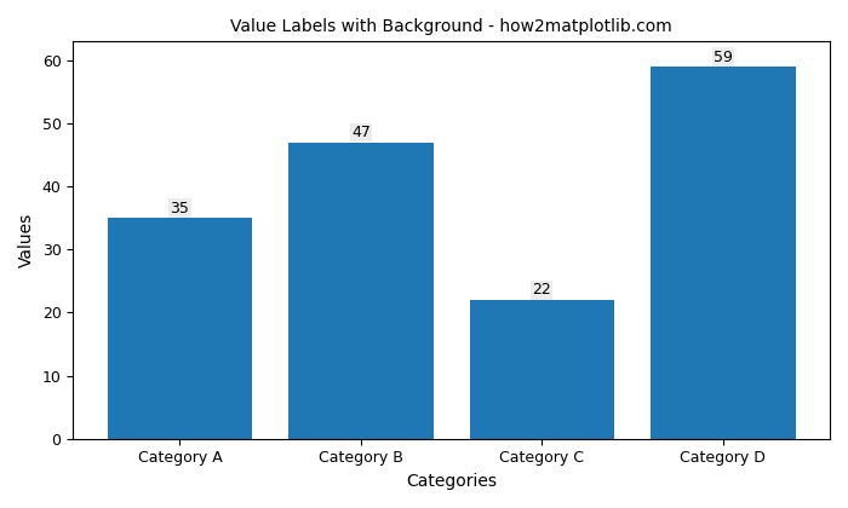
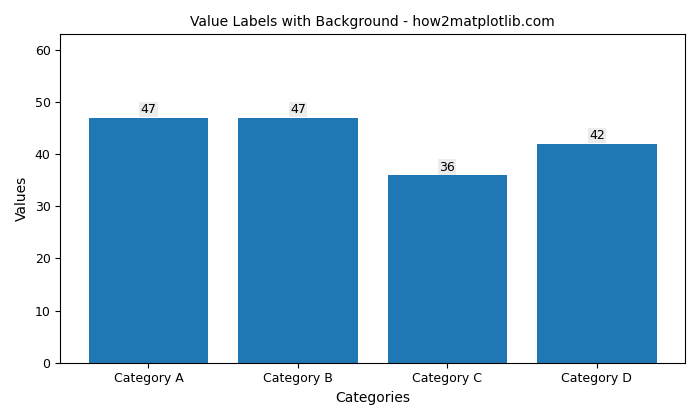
Category A: 35 -> 47
Category C: 22 -> 36
Category D: 59 -> 42
